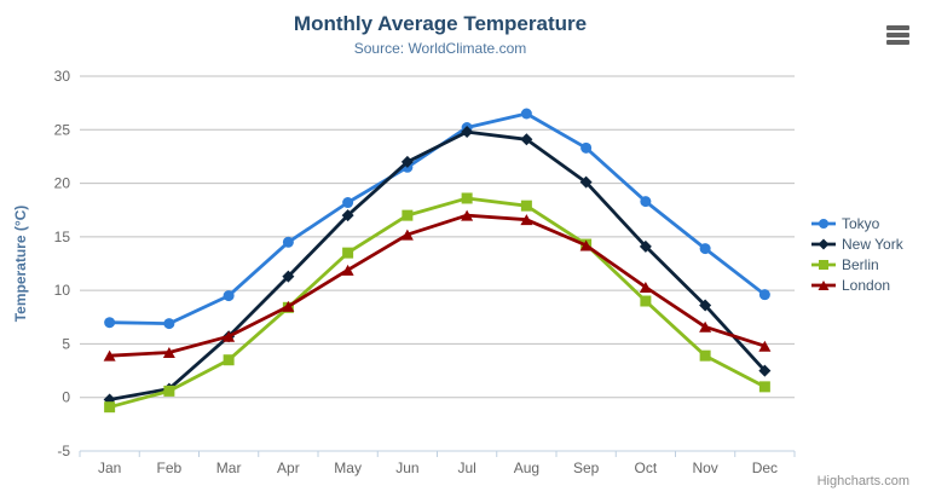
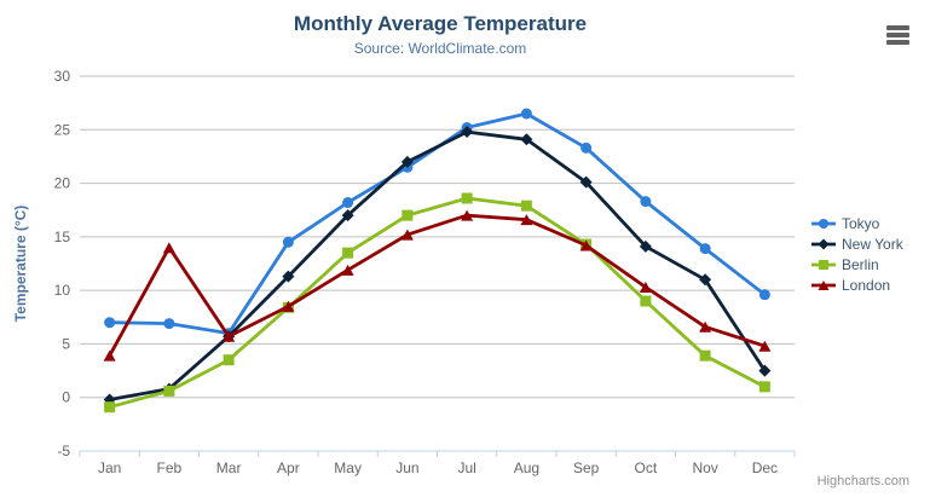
London/Feb: 4 -> 14
Tokyo/Mar: 10 -> 6
New York/Nov: 9 -> 11
